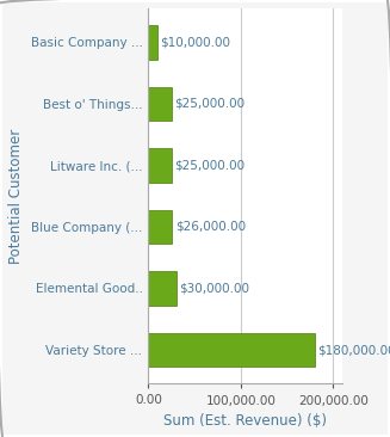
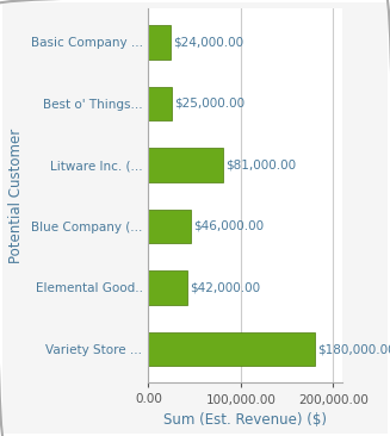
Basic Company ...: $10,000.00 -> $24,000.00
Litware Inc. (...: $25,000.00 -> $81,000.00
Blue Company (...: $26,000.00 -> $46,000.00
Elemental Good..: $30,000.00 -> $42,000.00
